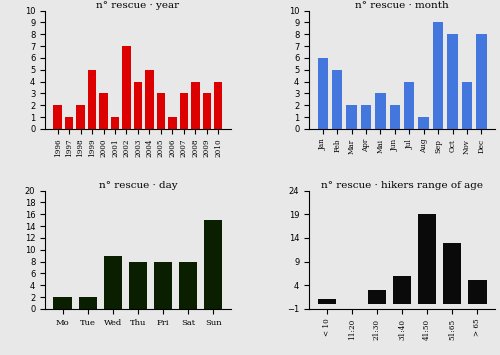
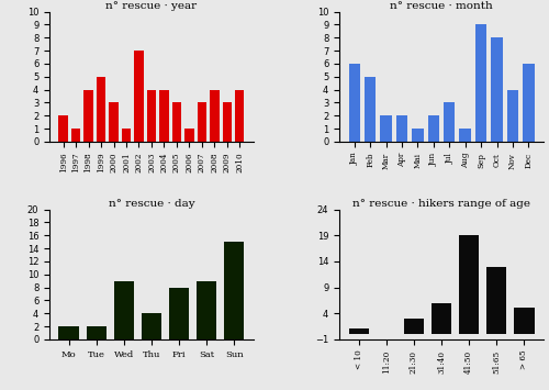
n° rescue · year/1998: 2 -> 4
n° rescue · year/2004: 5 -> 4
n° rescue · month/Mai: 3 -> 1
n° rescue · month/Jul: 4 -> 3
n° rescue · month/Dec: 8 -> 6
n° rescue · day/Thu: 8 -> 4
n° rescue · day/Sat: 8 -> 9
